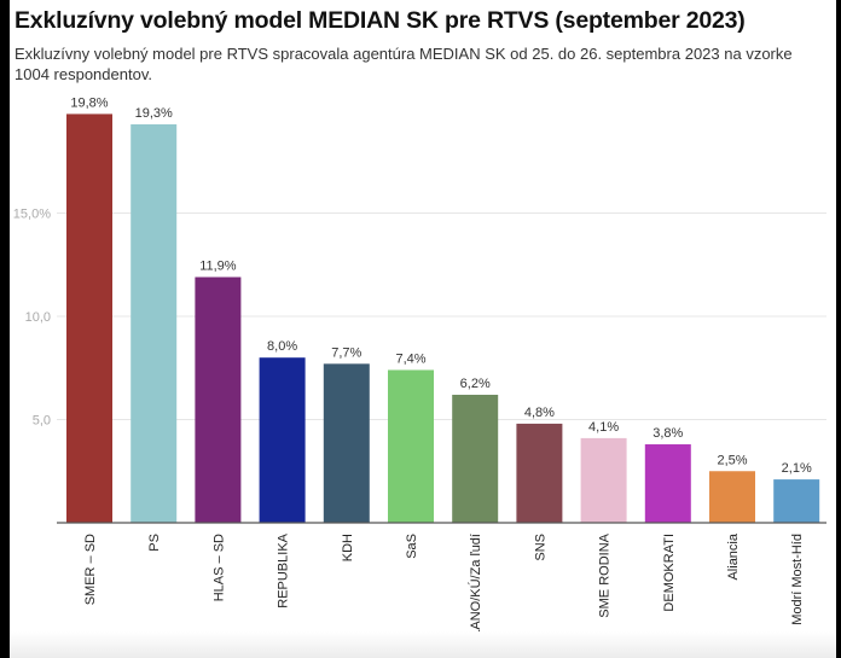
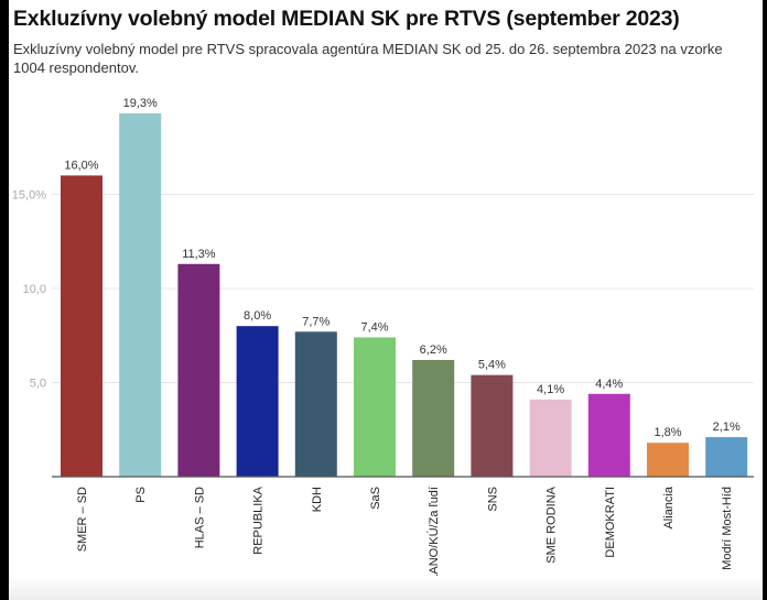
SMER – SD: 19,8% -> 16,0%
HLAS – SD: 11,9% -> 11,3%
SNS: 4,8% -> 5,4%
DEMOKRATI: 3,8% -> 4,4%
Aliancia: 2,5% -> 1,8%
